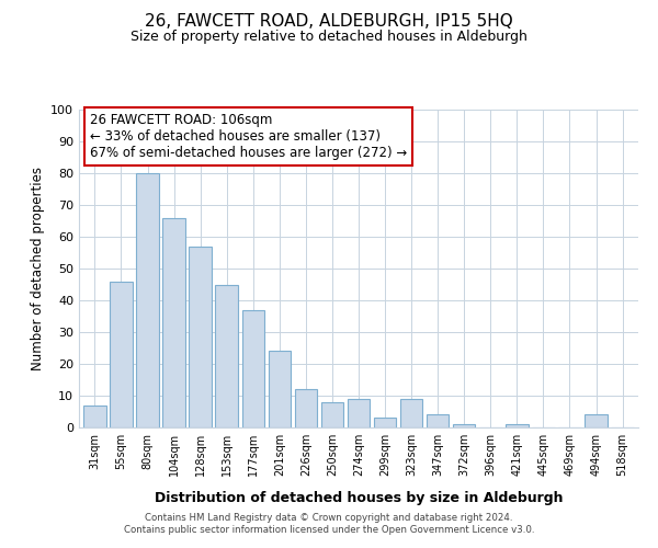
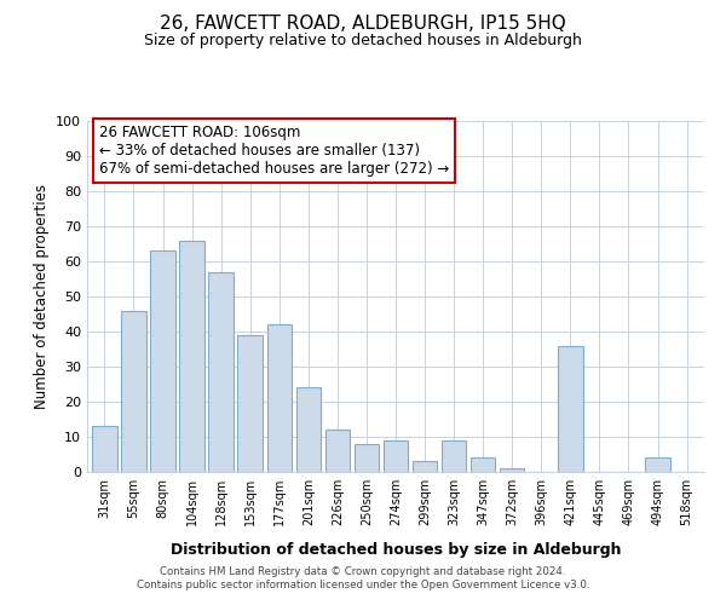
31sqm: 7 -> 13
80sqm: 80 -> 63
153sqm: 45 -> 39
177sqm: 37 -> 42
421sqm: 1 -> 36
